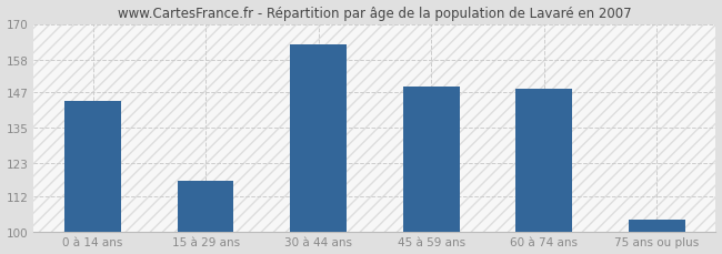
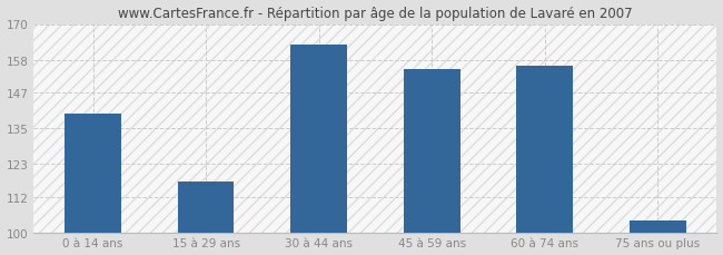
0 à 14 ans: 144 -> 140
45 à 59 ans: 149 -> 155
60 à 74 ans: 148 -> 156
